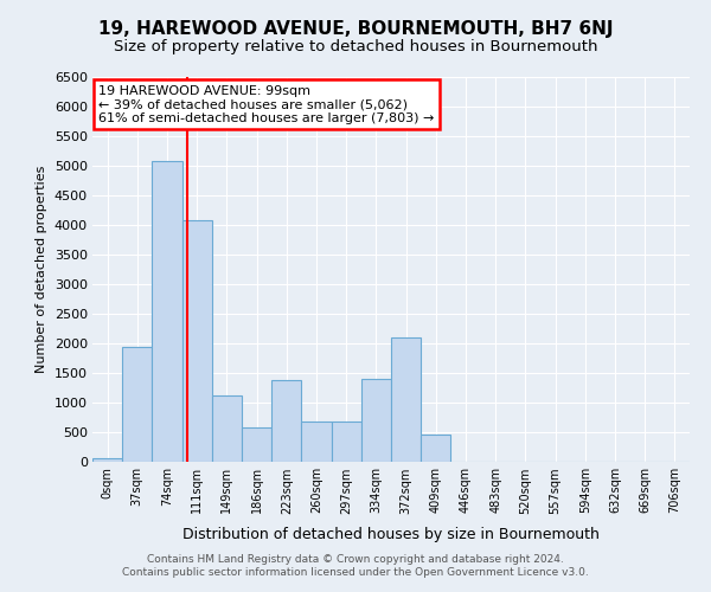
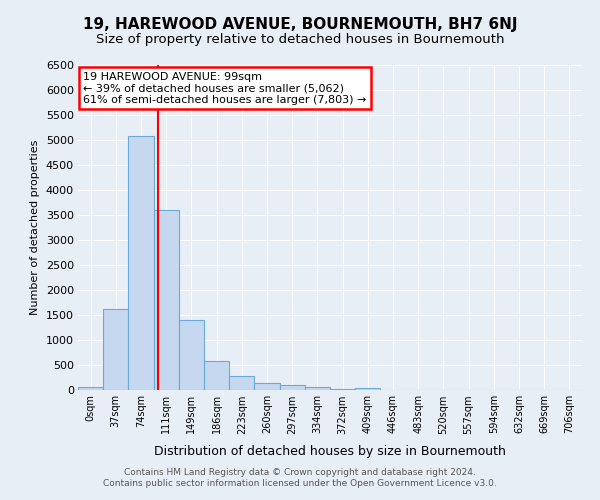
37sqm: 1940 -> 1620
111sqm: 4080 -> 3600
149sqm: 1120 -> 1400
223sqm: 1380 -> 290
260sqm: 680 -> 150
297sqm: 680 -> 100
334sqm: 1400 -> 70
372sqm: 2100 -> 30
409sqm: 460 -> 50
